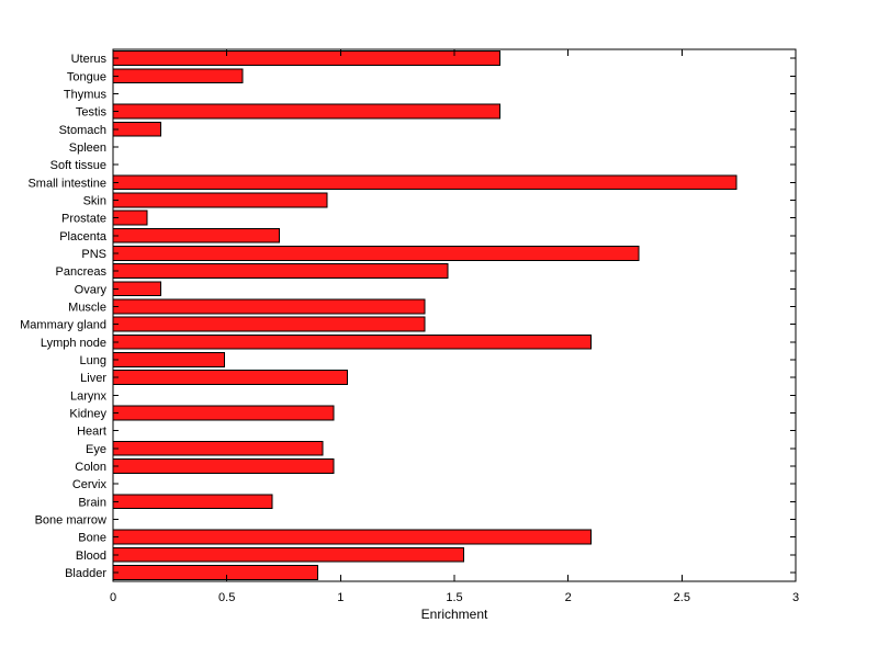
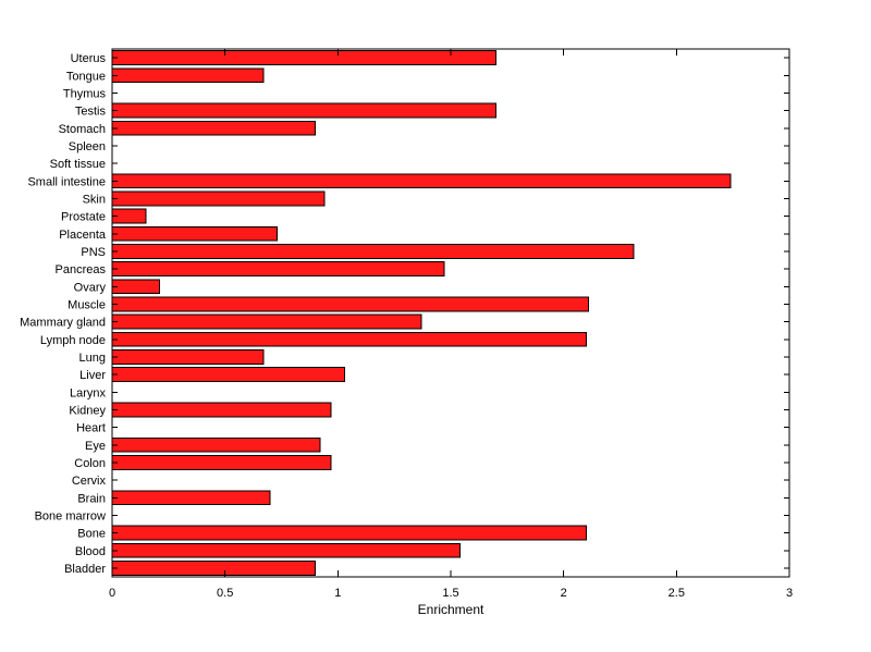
Tongue: 0.57 -> 0.67
Stomach: 0.21 -> 0.90
Muscle: 1.37 -> 2.11
Lung: 0.49 -> 0.67
